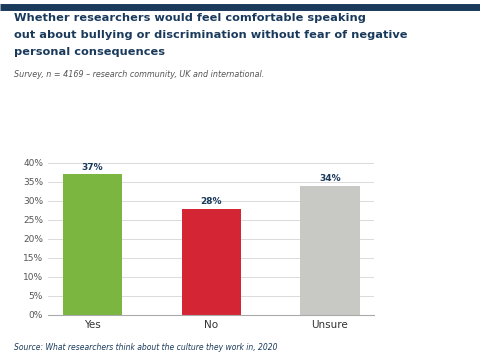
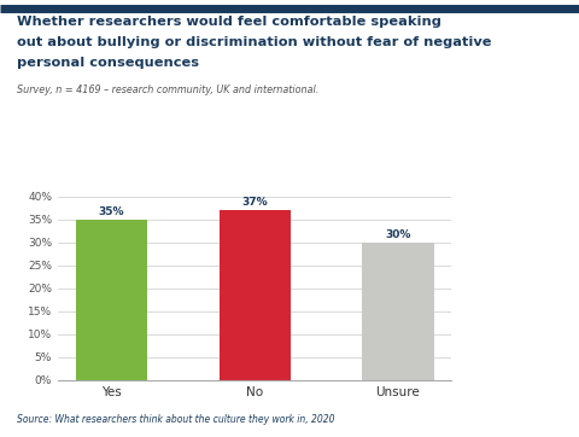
Yes: 37% -> 35%
No: 28% -> 37%
Unsure: 34% -> 30%
